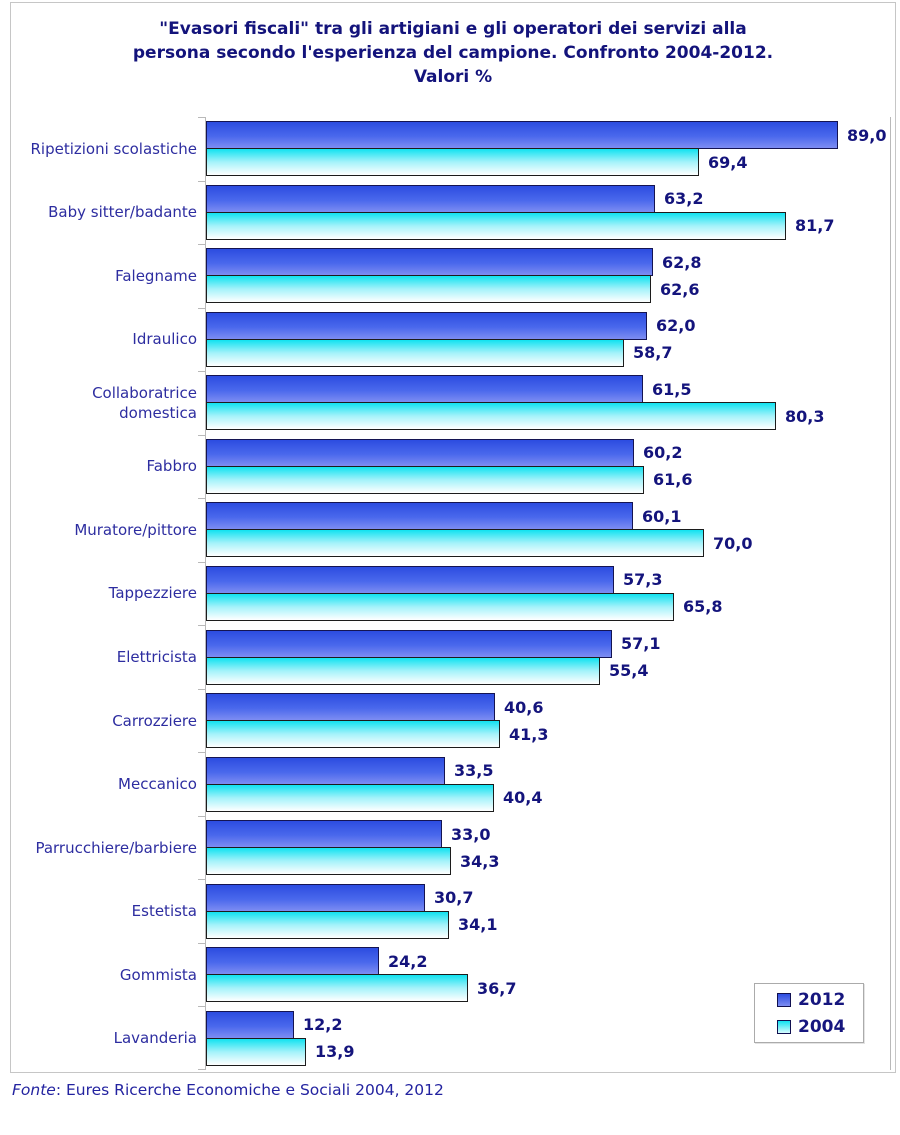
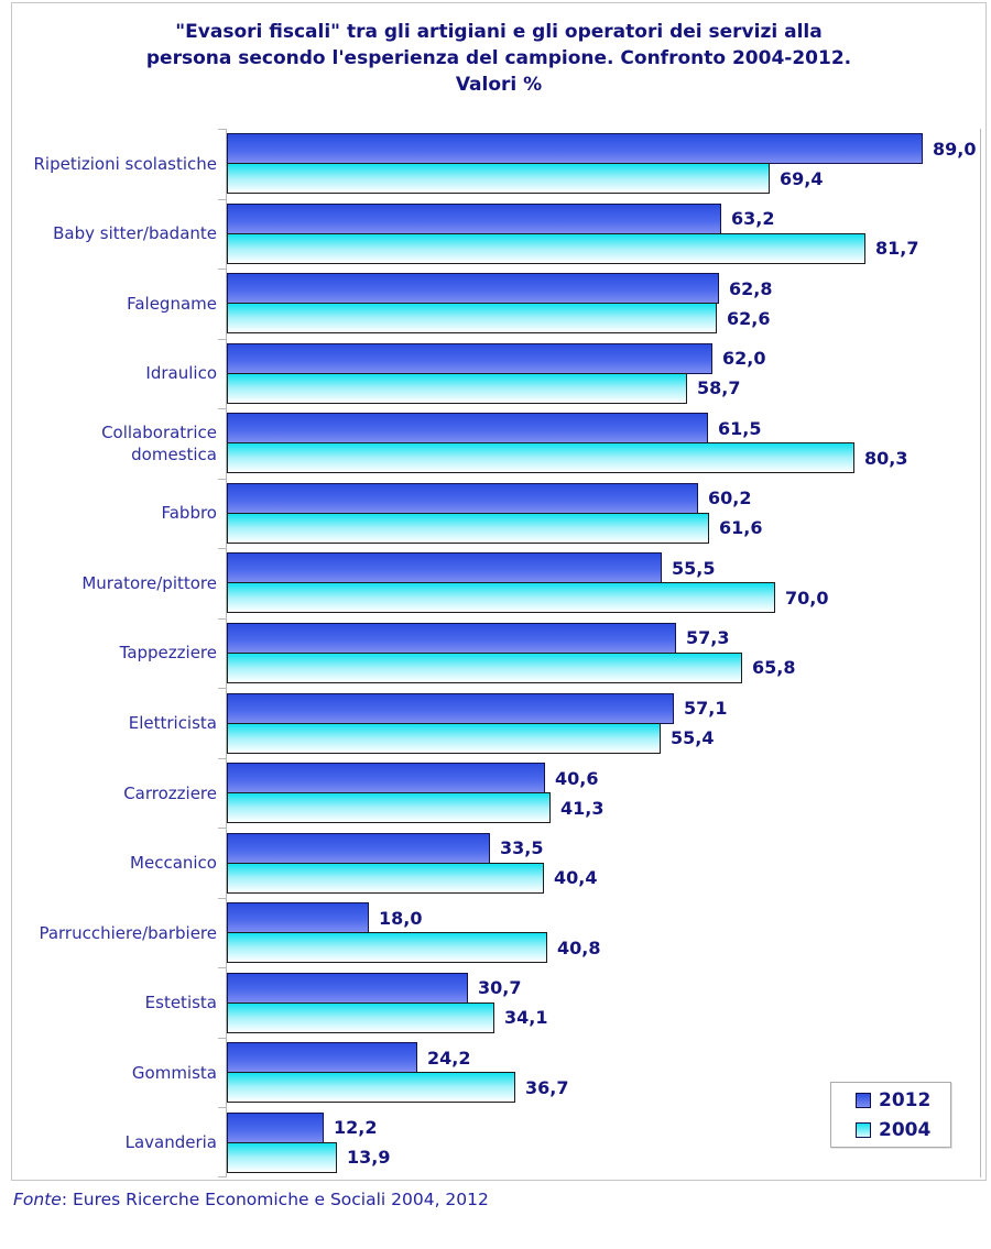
2012/Muratore/pittore: 60,1 -> 55,5
2012/Parrucchiere/barbiere: 33,0 -> 18,0
2004/Parrucchiere/barbiere: 34,3 -> 40,8
